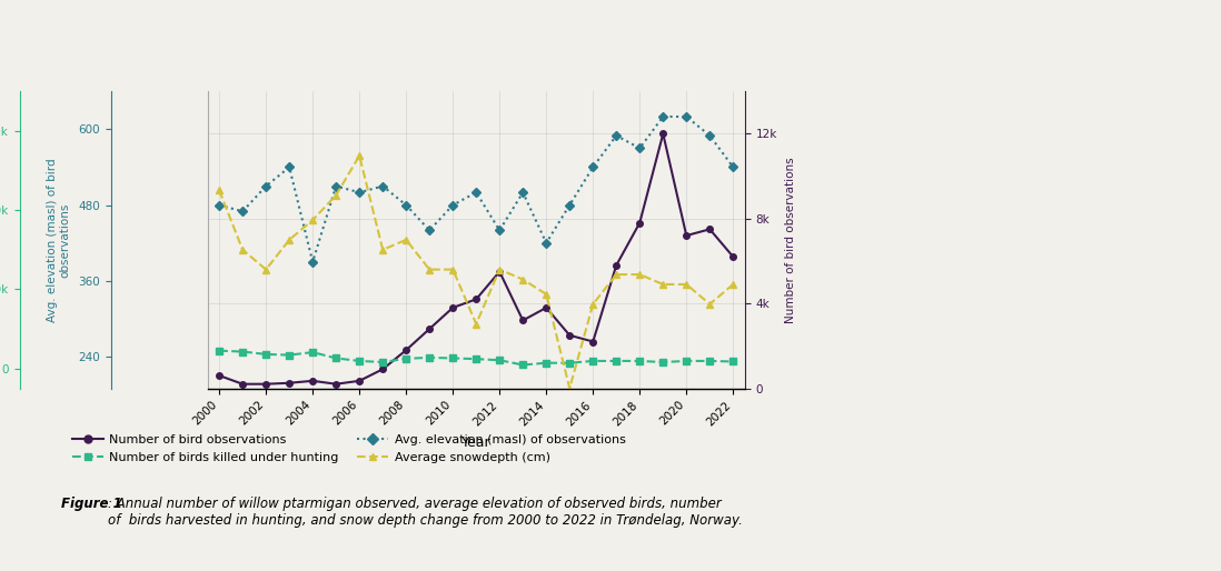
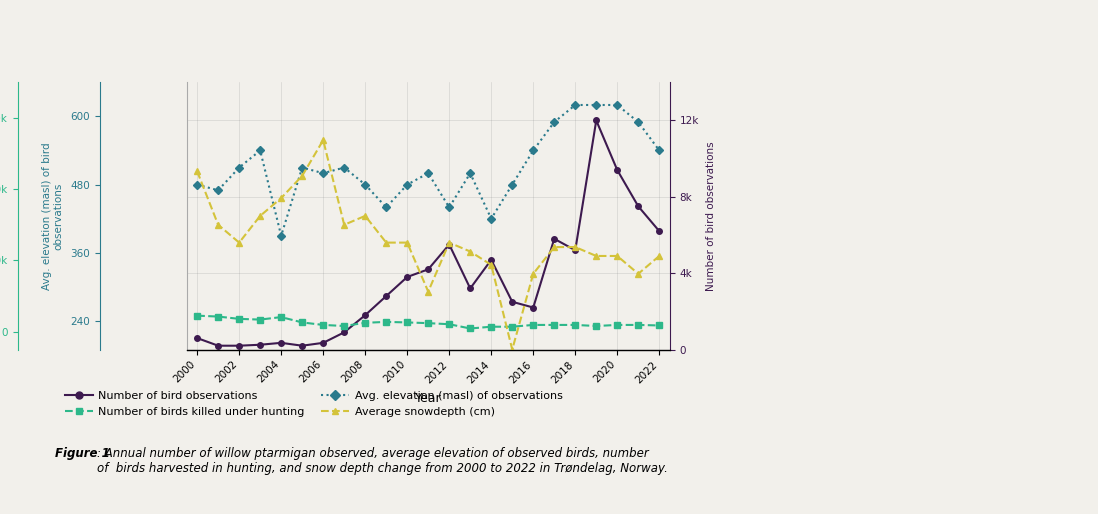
Number of bird observations/2014: 3.8k -> 4.7k
Number of bird observations/2018: 7.8k -> 5.2k
Avg. elevation (masl) of observations/2018: 570 -> 620
Number of bird observations/2020: 7.2k -> 9.4k
